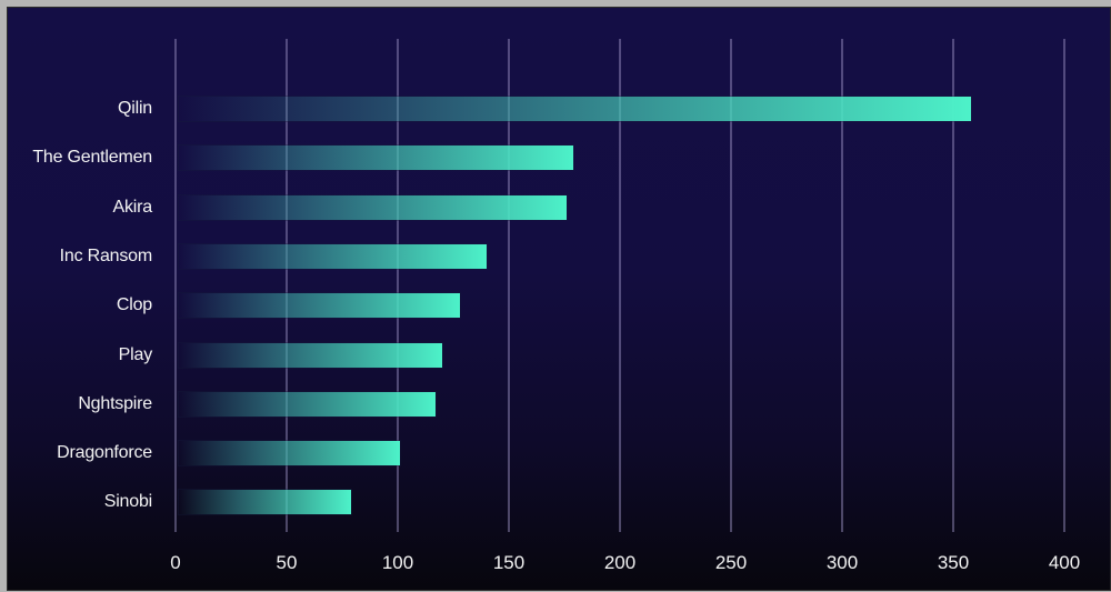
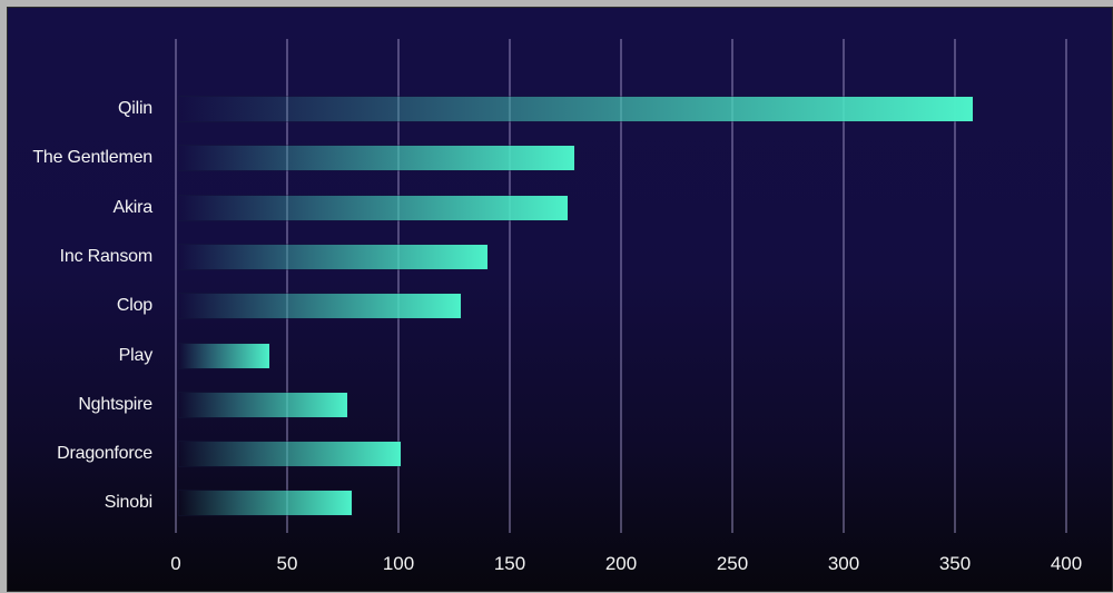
Play: 120 -> 42
Nghtspire: 117 -> 77
